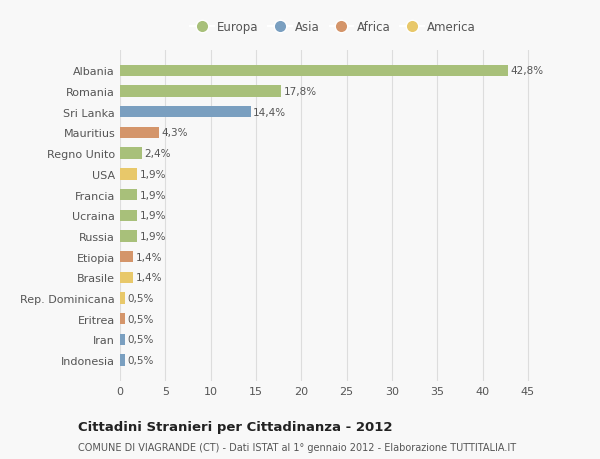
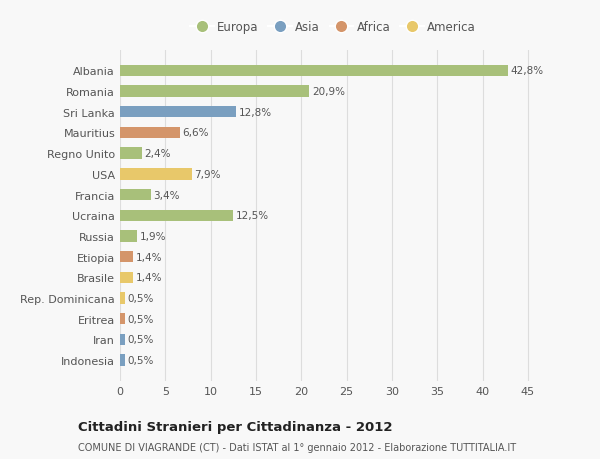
Romania: 17,8% -> 20,9%
Sri Lanka: 14,4% -> 12,8%
Mauritius: 4,3% -> 6,6%
USA: 1,9% -> 7,9%
Francia: 1,9% -> 3,4%
Ucraina: 1,9% -> 12,5%
